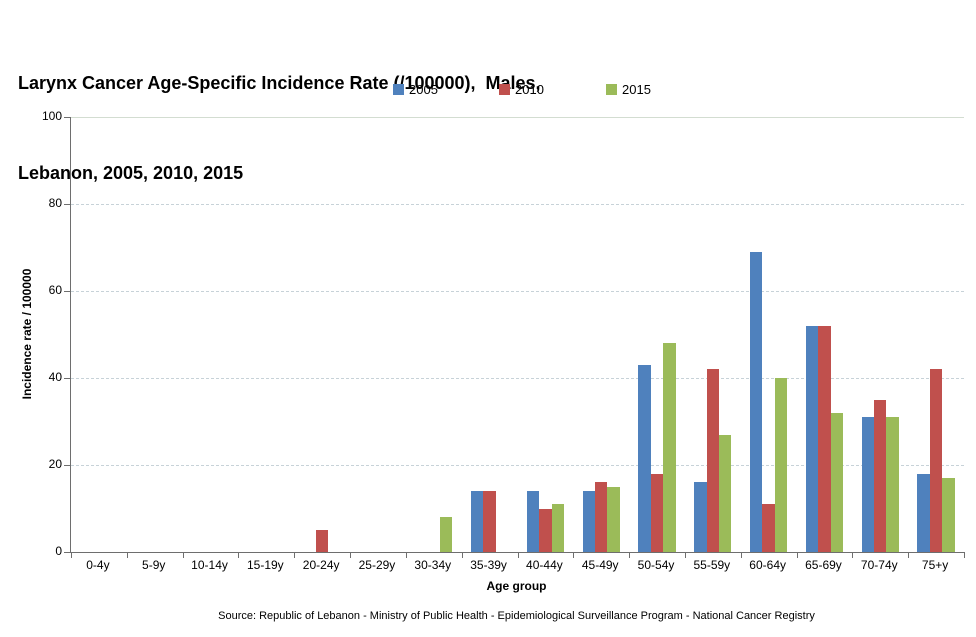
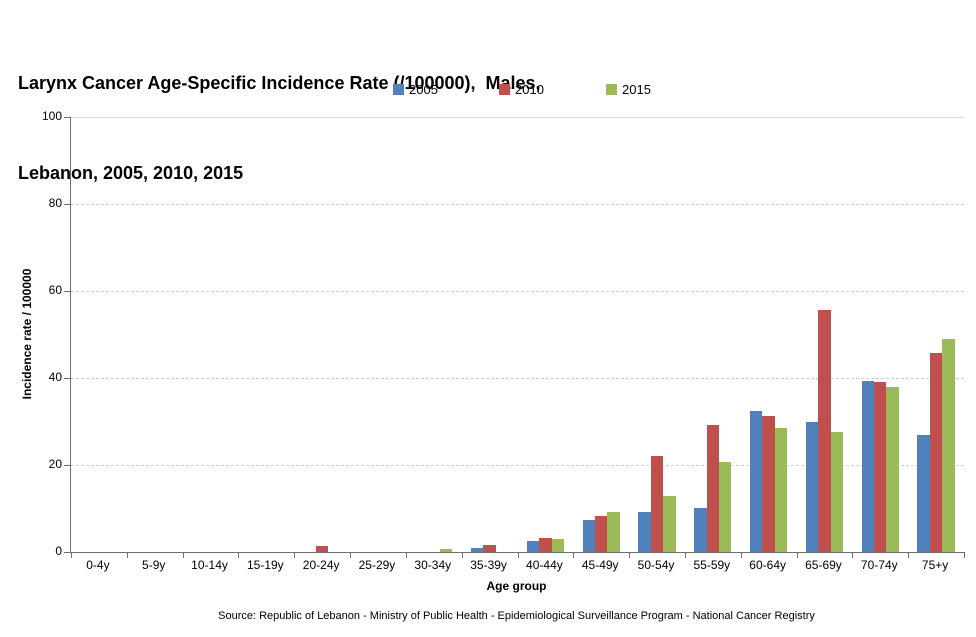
2010/20-24y: 5 -> 1
2015/30-34y: 8 -> 1
2005/35-39y: 14 -> 1
2010/35-39y: 14 -> 2
2005/40-44y: 14 -> 3
2010/40-44y: 10 -> 3
2015/40-44y: 11 -> 3
2005/45-49y: 14 -> 7
2010/45-49y: 16 -> 8
2015/45-49y: 15 -> 9
2005/50-54y: 43 -> 9
2010/50-54y: 18 -> 22
2015/50-54y: 48 -> 13
2005/55-59y: 16 -> 10
2010/55-59y: 42 -> 29
2015/55-59y: 27 -> 21
2005/60-64y: 69 -> 32
2010/60-64y: 11 -> 31
2015/60-64y: 40 -> 29
2005/65-69y: 52 -> 30
2010/65-69y: 52 -> 56
2015/65-69y: 32 -> 28
2005/70-74y: 31 -> 39
2010/70-74y: 35 -> 39
2015/70-74y: 31 -> 38
2005/75+y: 18 -> 27
2010/75+y: 42 -> 46
2015/75+y: 17 -> 49
